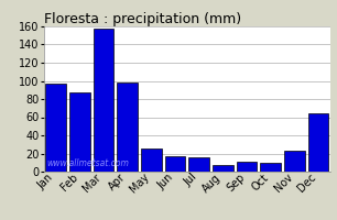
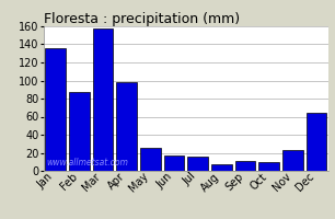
Jan: 97 -> 136
